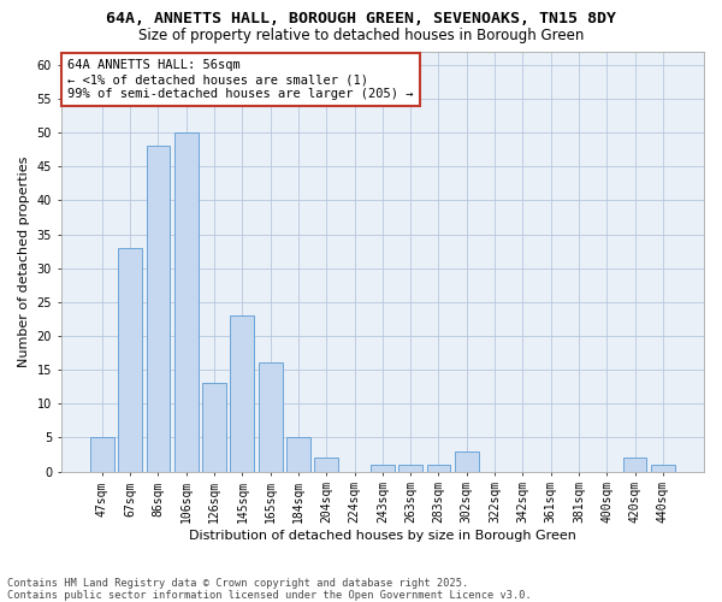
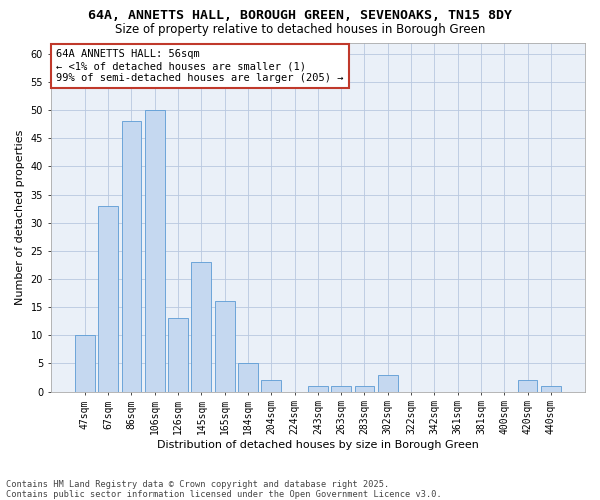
47sqm: 5 -> 10
